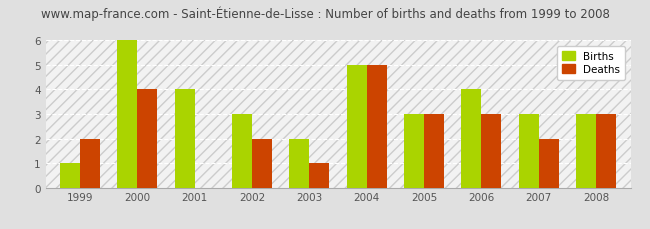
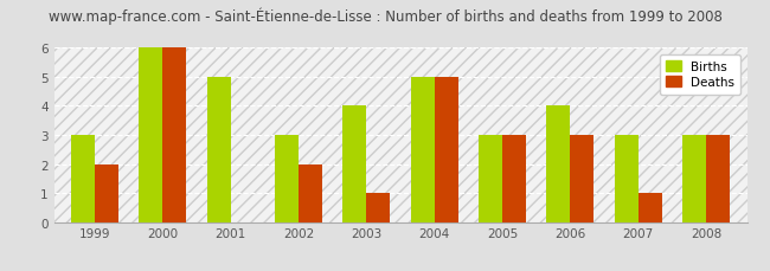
Births/1999: 1 -> 3
Deaths/2000: 4 -> 6
Births/2001: 4 -> 5
Births/2003: 2 -> 4
Deaths/2007: 2 -> 1
